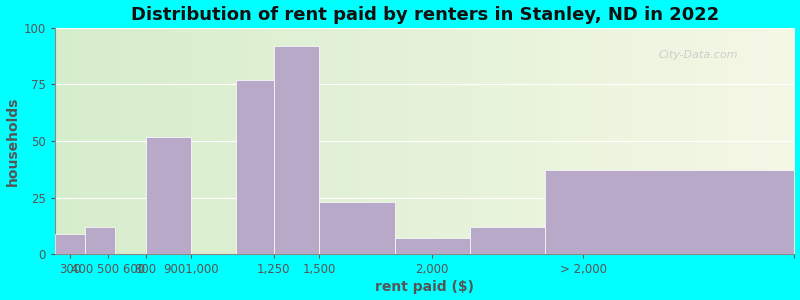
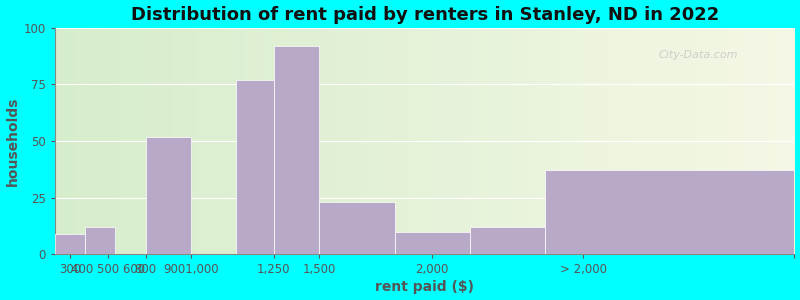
2,000: 7 -> 10
